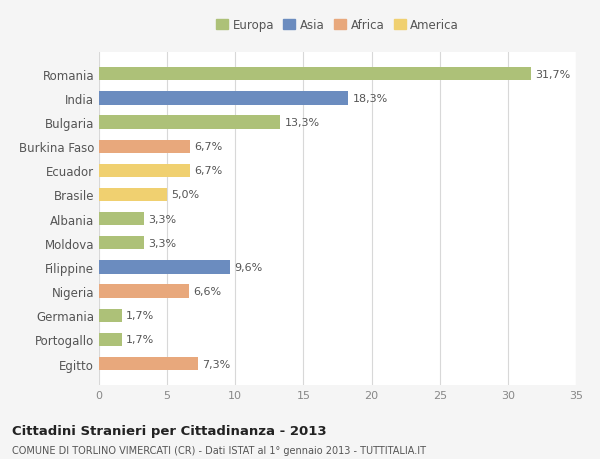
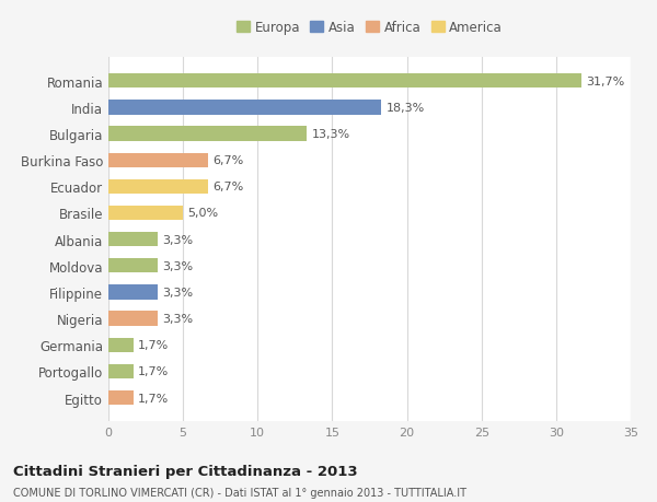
Filippine: 9,6% -> 3,3%
Nigeria: 6,6% -> 3,3%
Egitto: 7,3% -> 1,7%
